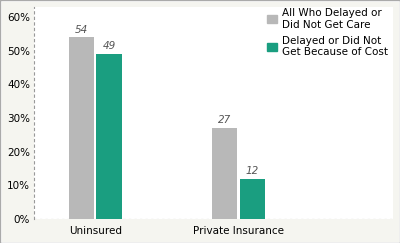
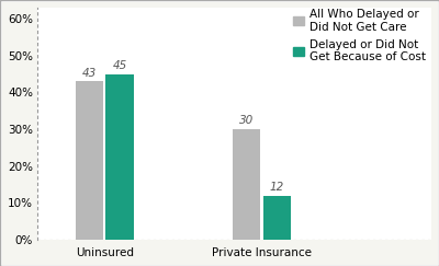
All Who Delayed or Did Not Get Care/Uninsured: 54 -> 43
Delayed or Did Not Get Because of Cost/Uninsured: 49 -> 45
All Who Delayed or Did Not Get Care/Private Insurance: 27 -> 30
